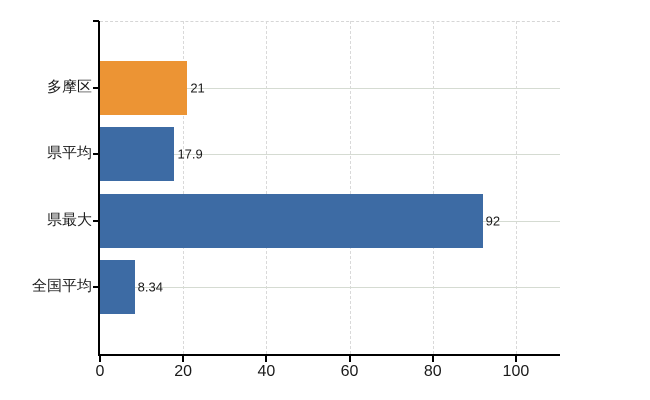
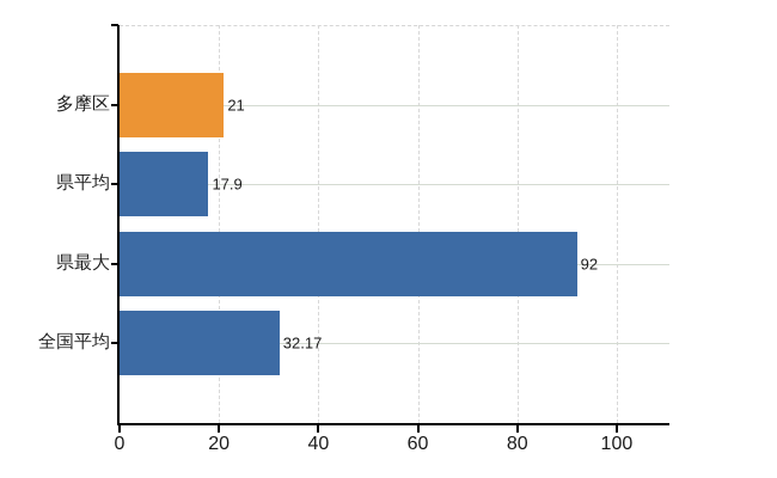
全国平均: 8.34 -> 32.17
